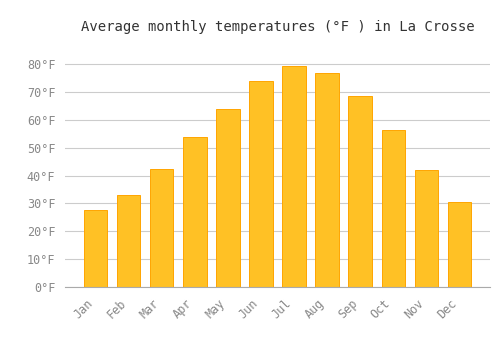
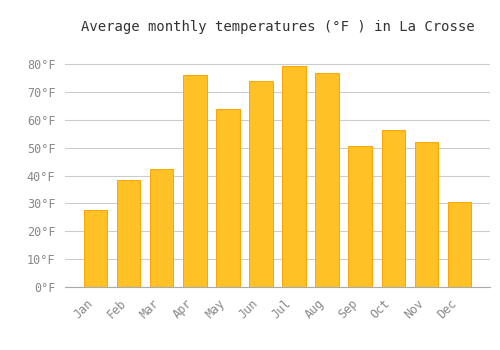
Feb: 33.0°F -> 38.5°F
Apr: 54.0°F -> 76.0°F
Sep: 68.5°F -> 50.5°F
Nov: 42.0°F -> 52.0°F
